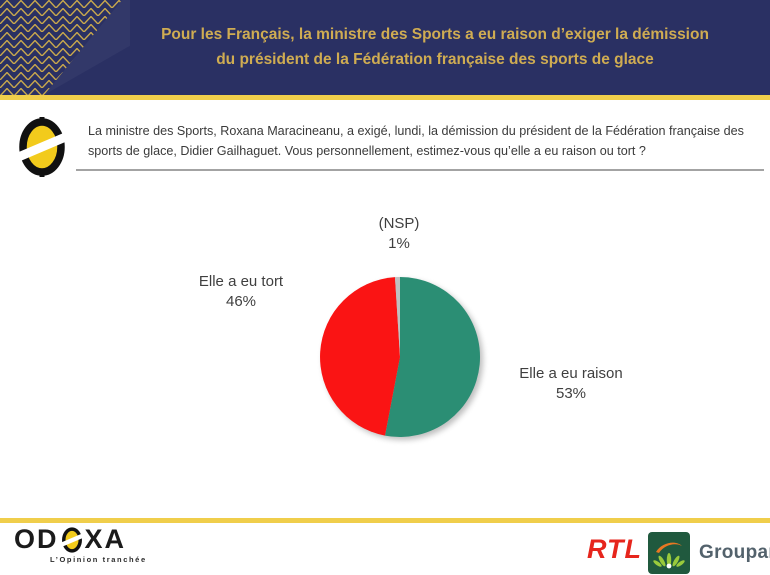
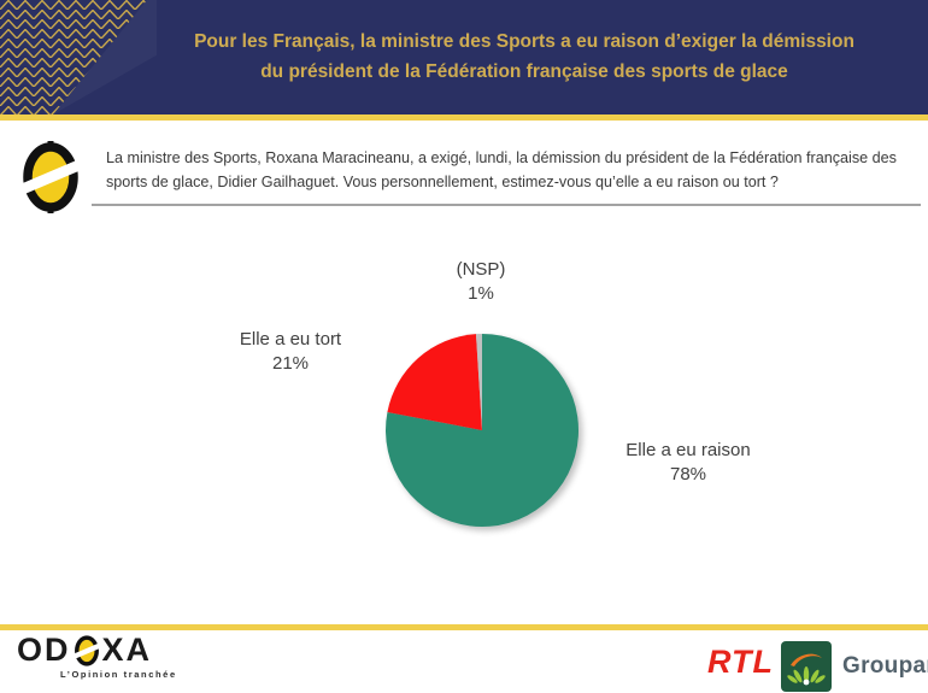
Elle a eu raison: 53% -> 78%
Elle a eu tort: 46% -> 21%
